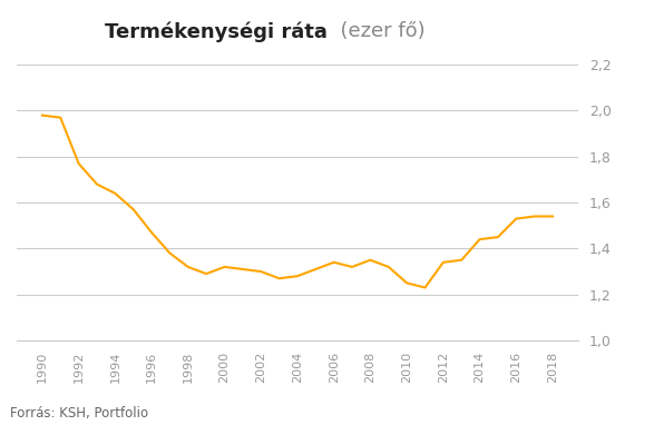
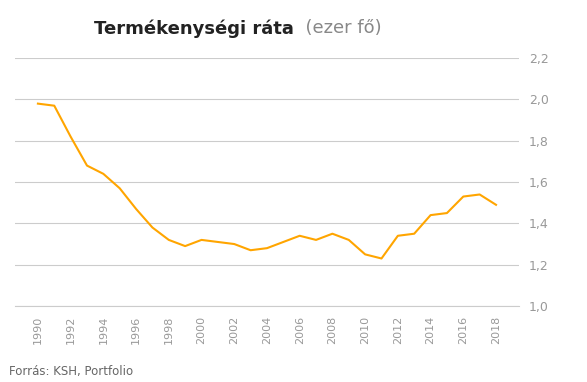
1992: 1,77 -> 1,82
2018: 1,54 -> 1,49
